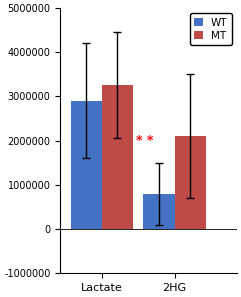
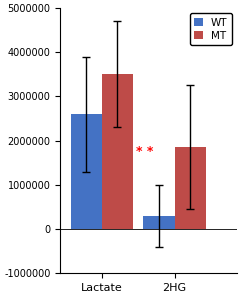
WT/Lactate: 2900000 -> 2600000
MT/Lactate: 3250000 -> 3500000
WT/2HG: 800000 -> 300000
MT/2HG: 2100000 -> 1850000
